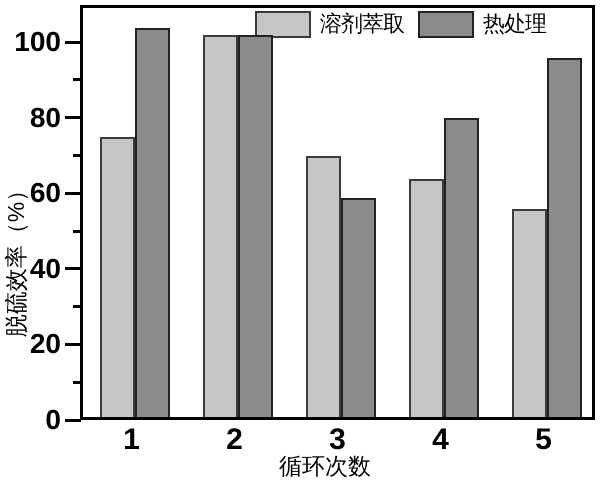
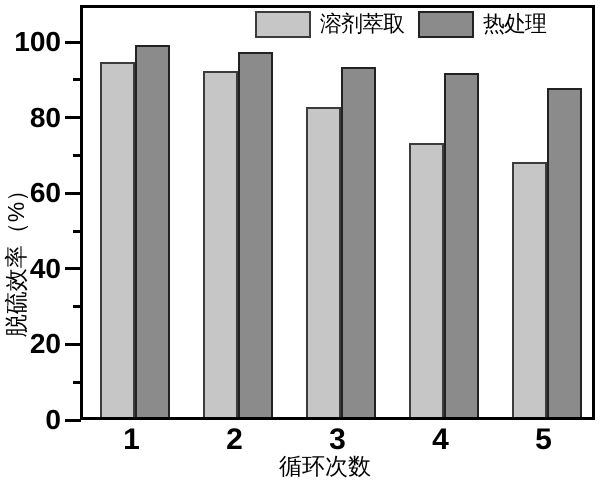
溶剂萃取/1: 74 -> 94
热处理/1: 103 -> 98
溶剂萃取/2: 101 -> 92
热处理/2: 101 -> 96
溶剂萃取/3: 69 -> 82
热处理/3: 58 -> 92
溶剂萃取/4: 63 -> 72
热处理/4: 79 -> 91
溶剂萃取/5: 55 -> 68
热处理/5: 95 -> 87
